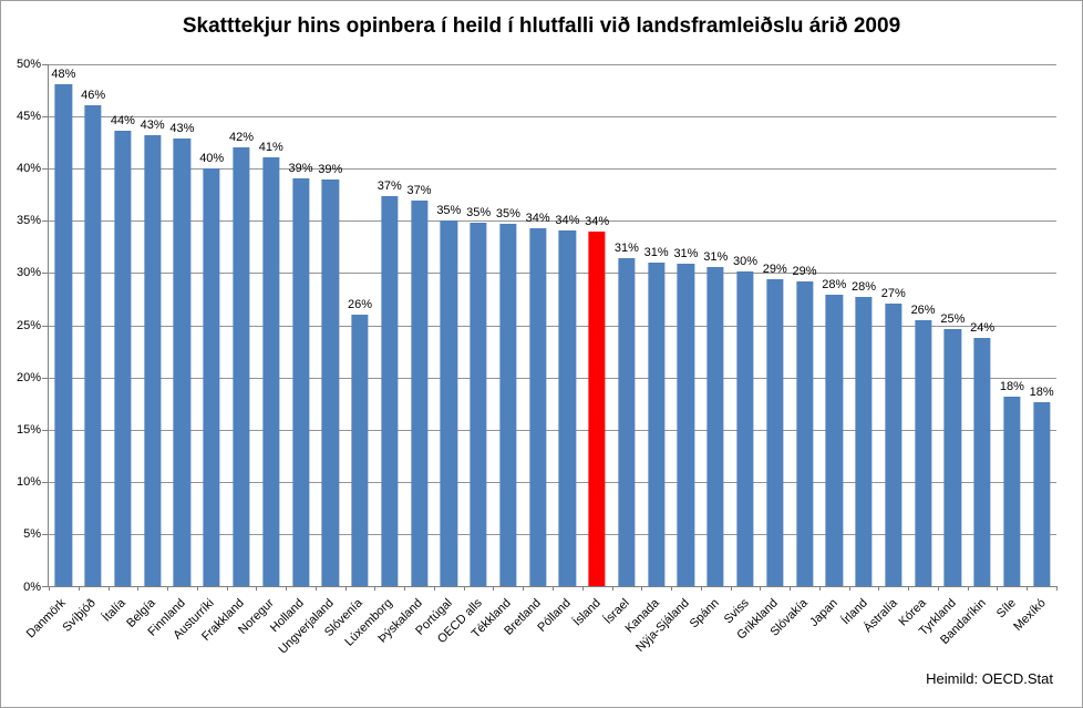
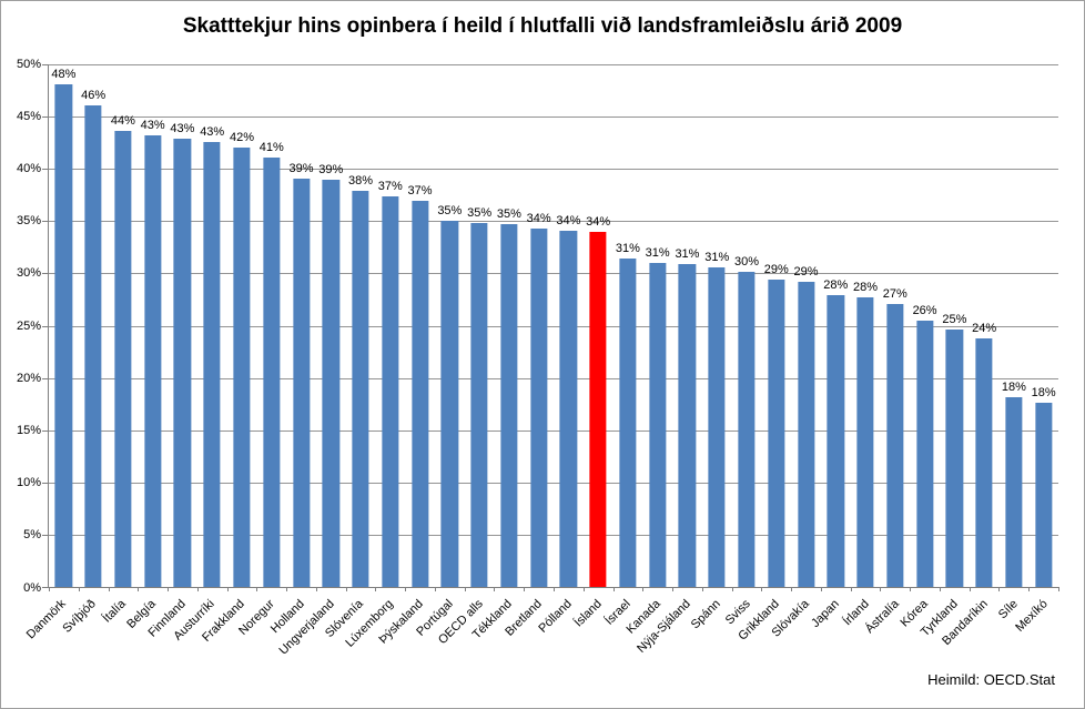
Austurríki: 40% -> 43%
Slóvenía: 26% -> 38%
